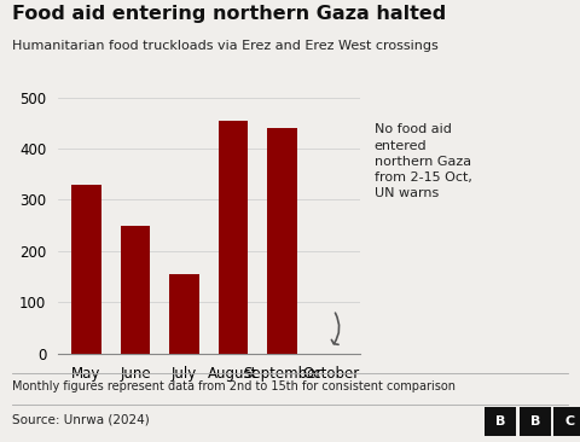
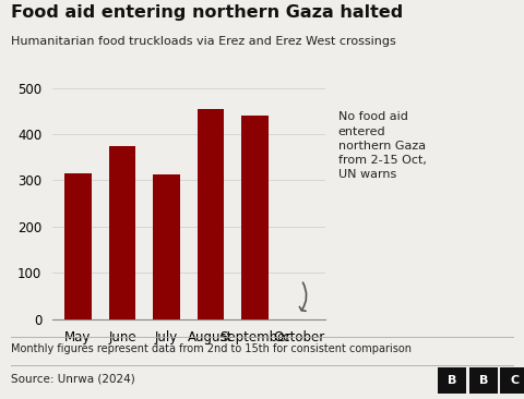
May: 330 -> 315
June: 250 -> 375
July: 155 -> 312
